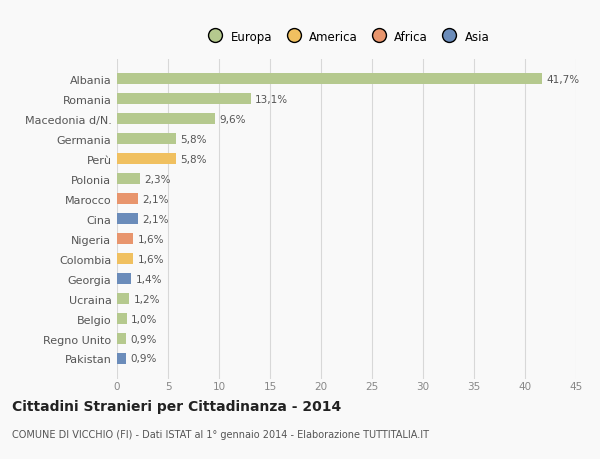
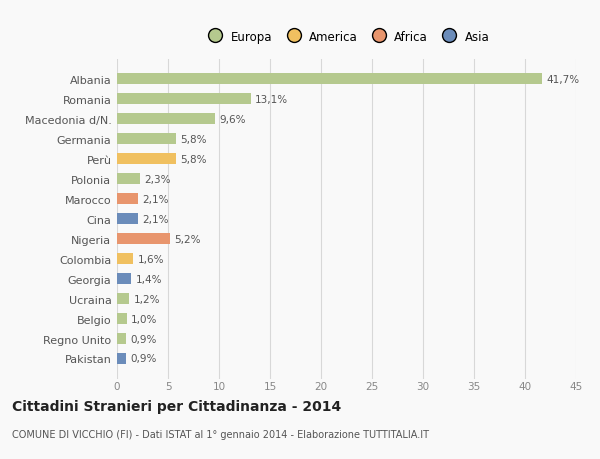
Nigeria: 1,6% -> 5,2%
